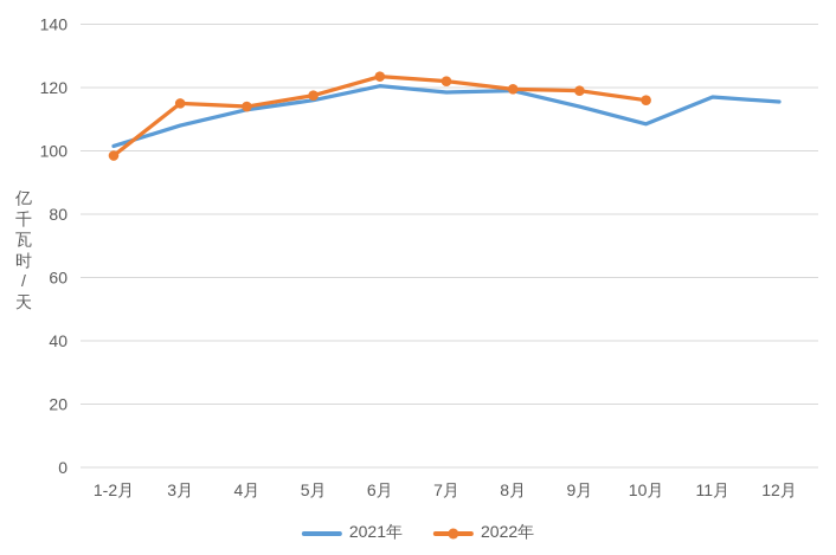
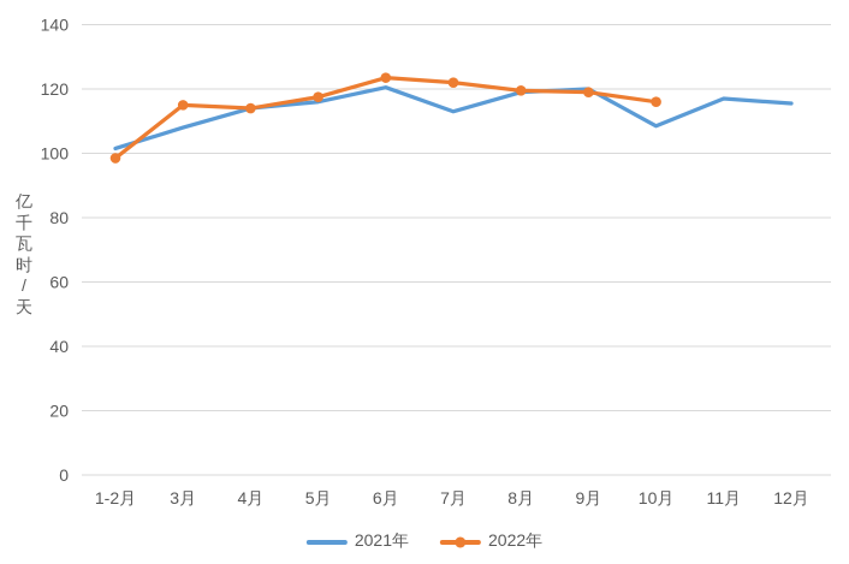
2021年/4月: 113 -> 114
2021年/7月: 118 -> 113
2021年/9月: 114 -> 120
